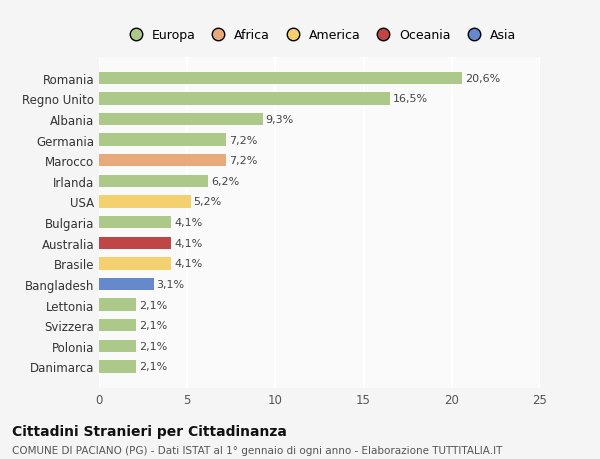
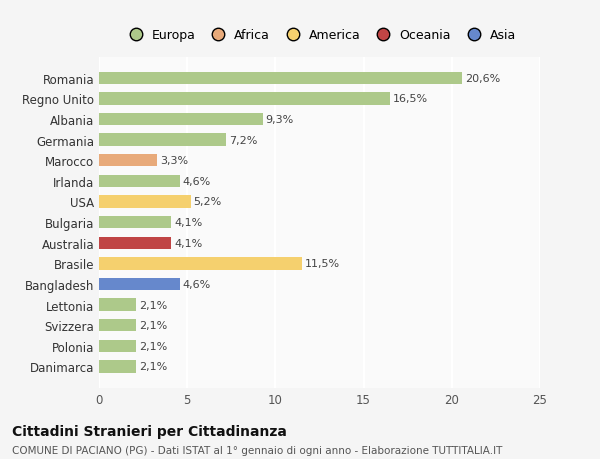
Marocco: 7,2% -> 3,3%
Irlanda: 6,2% -> 4,6%
Brasile: 4,1% -> 11,5%
Bangladesh: 3,1% -> 4,6%
